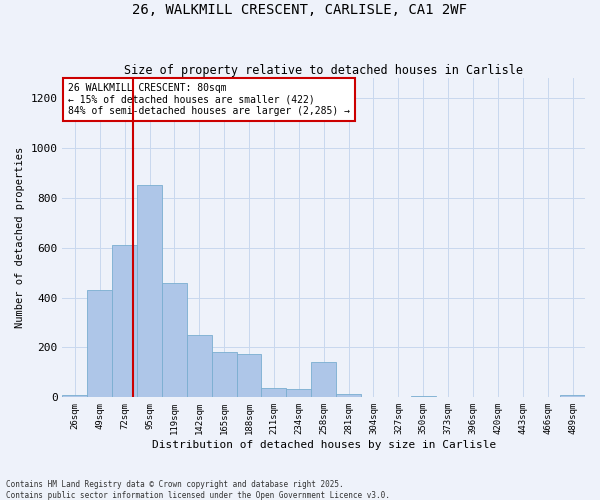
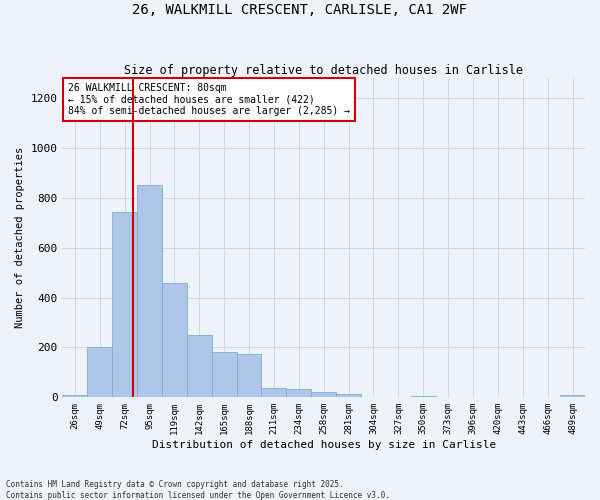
49sqm: 430 -> 200
72sqm: 610 -> 745
258sqm: 140 -> 20
